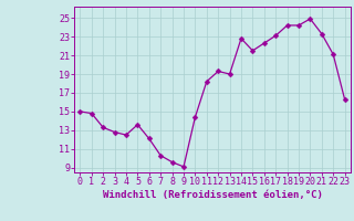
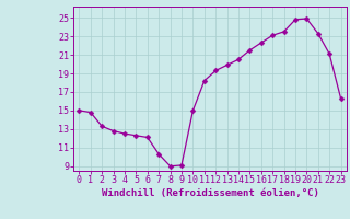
5: 13.6 -> 12.3
8: 9.6 -> 9.0
10: 14.4 -> 15.0
13: 19.0 -> 19.9
14: 22.8 -> 20.5
18: 24.2 -> 23.5
19: 24.2 -> 24.8
